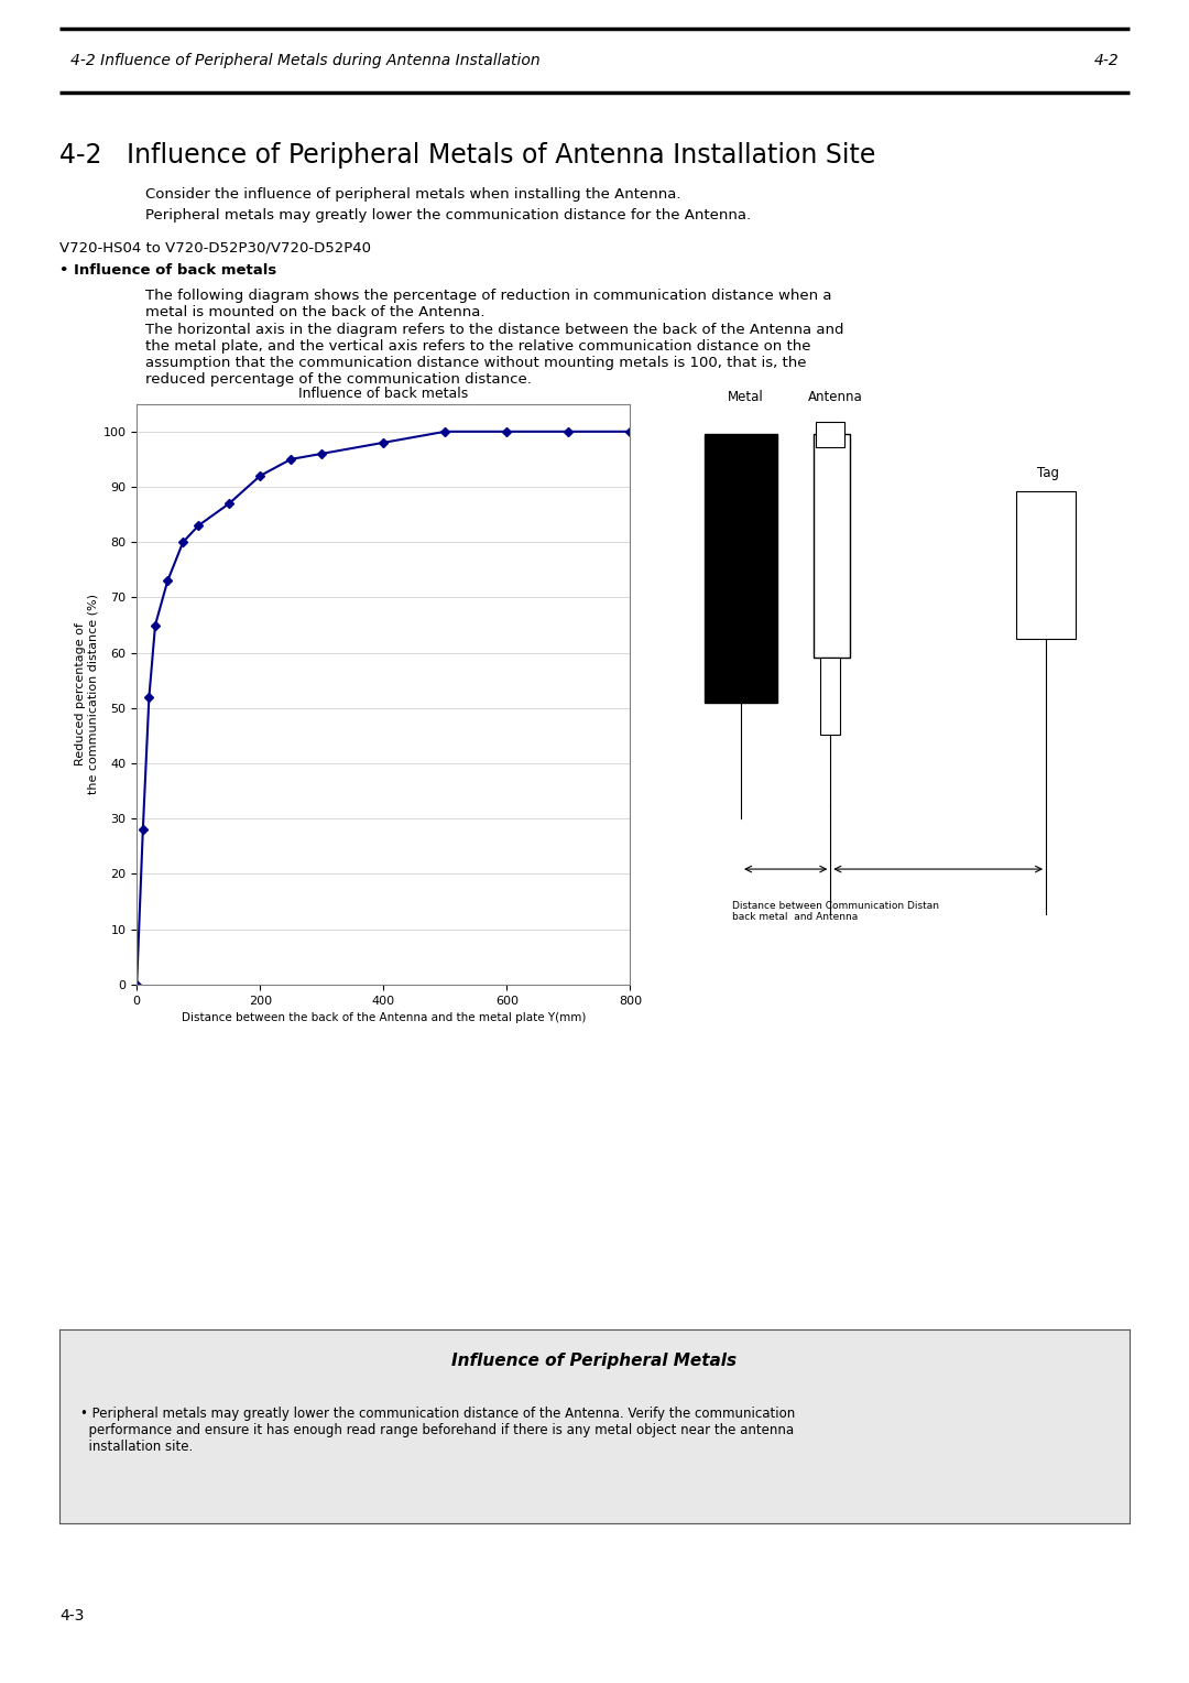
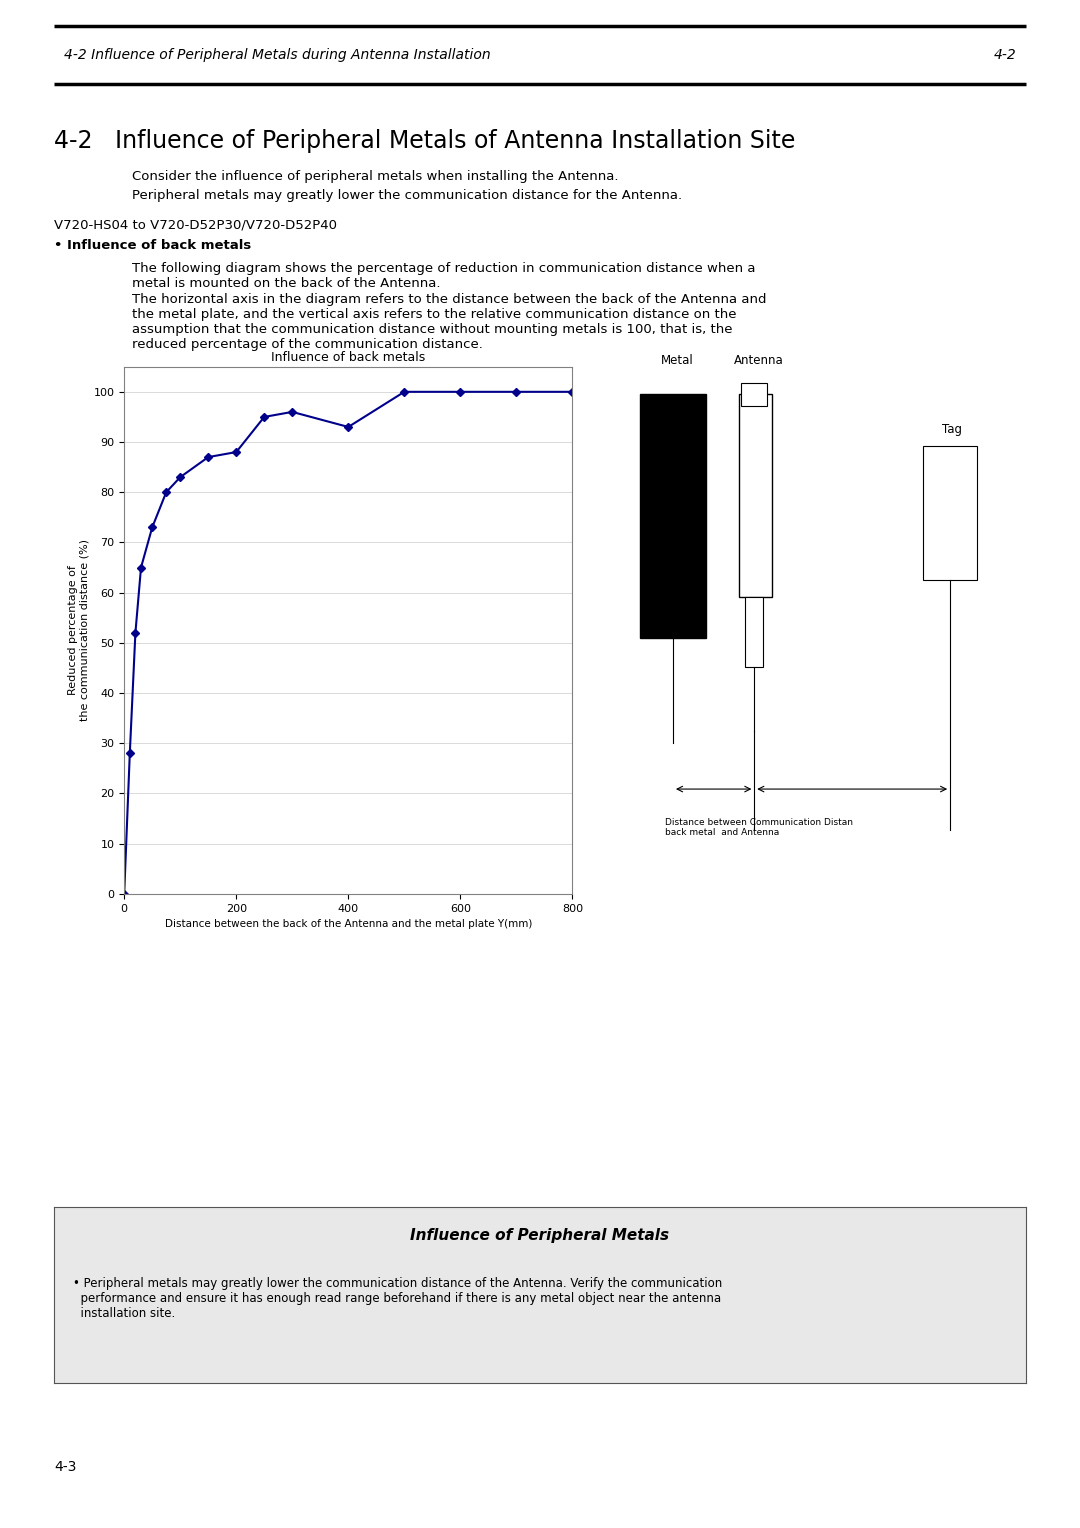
200: 92 -> 88
400: 98 -> 93
